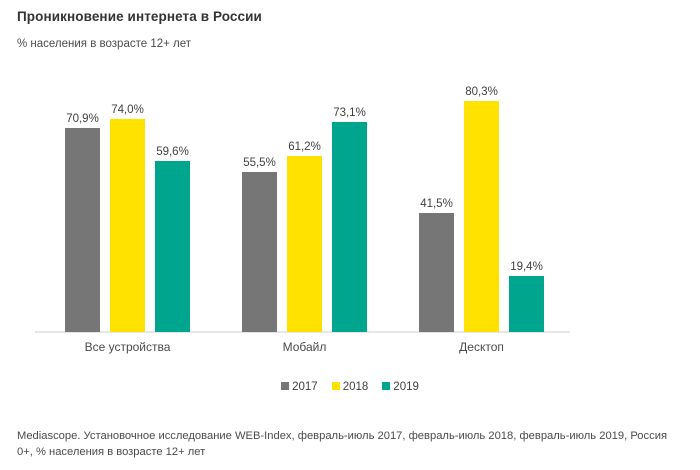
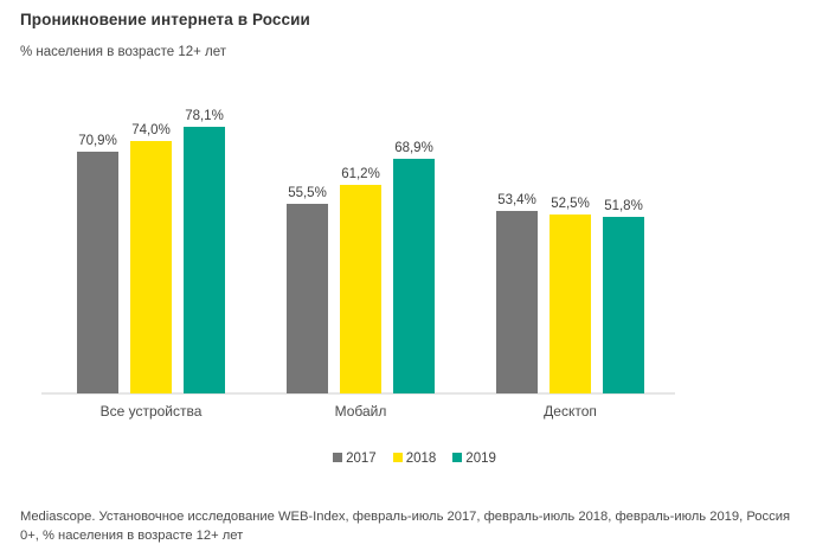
2019/Все устройства: 59,6% -> 78,1%
2019/Мобайл: 73,1% -> 68,9%
2017/Десктоп: 41,5% -> 53,4%
2018/Десктоп: 80,3% -> 52,5%
2019/Десктоп: 19,4% -> 51,8%
